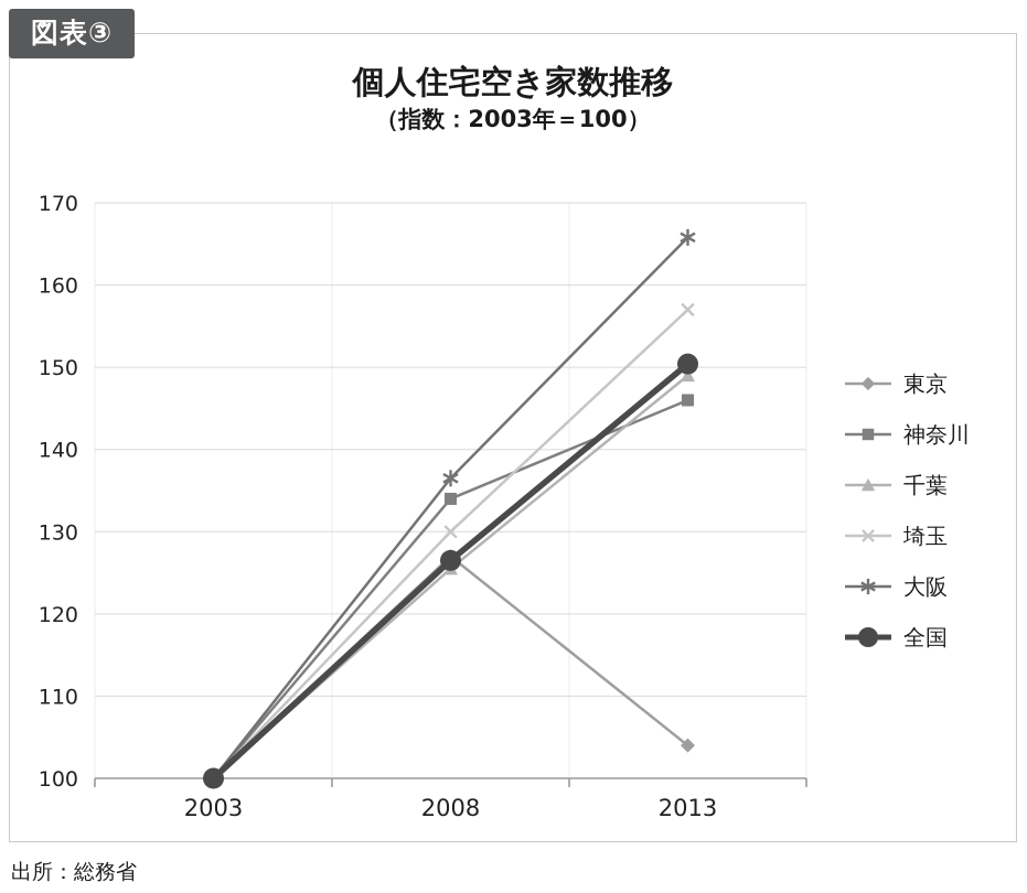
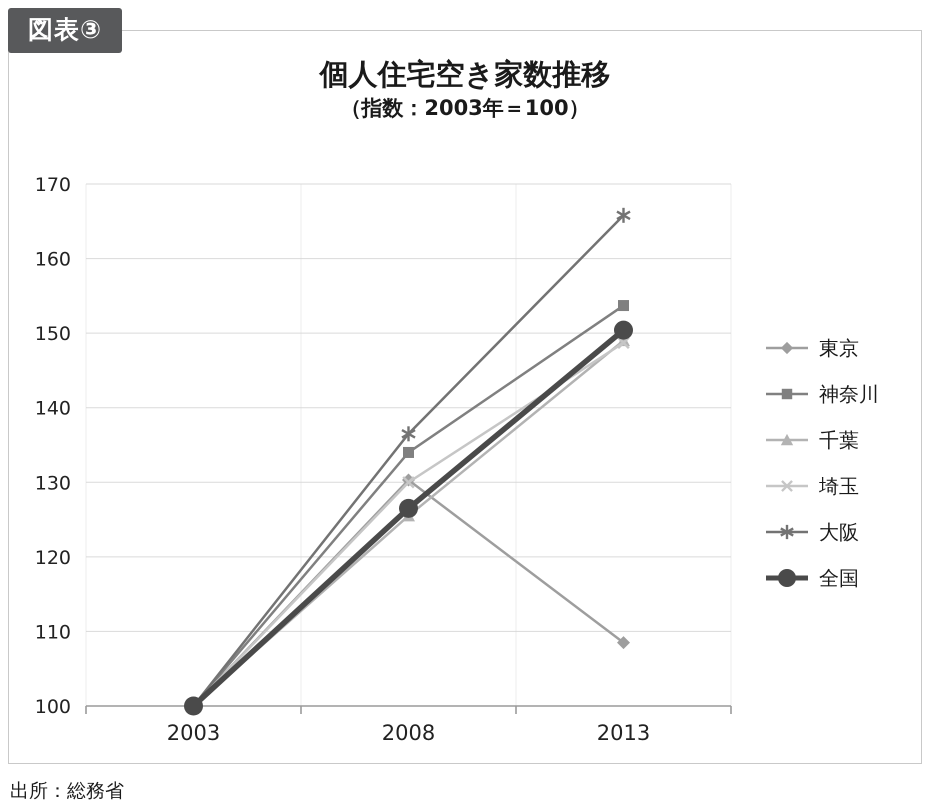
東京/2008: 127 -> 130
東京/2013: 104 -> 108
神奈川/2013: 146 -> 154
埼玉/2013: 157 -> 149
